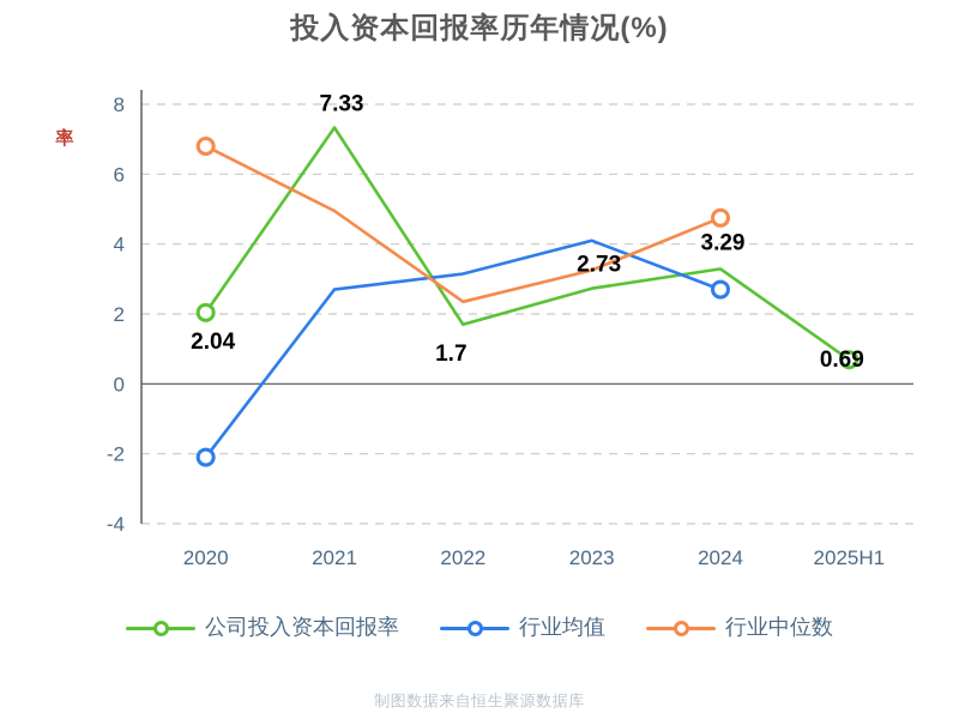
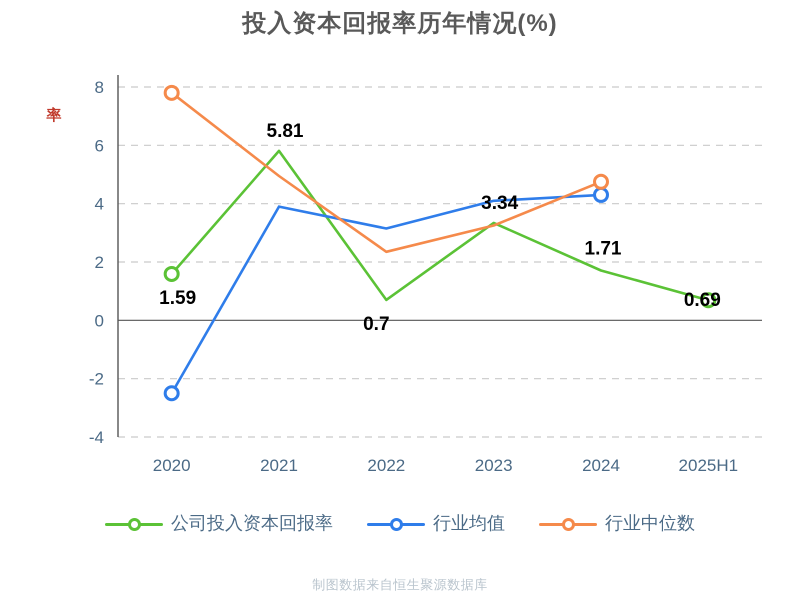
公司投入资本回报率/2020: 2.04 -> 1.59
行业均值/2020: -2.1 -> -2.5
行业中位数/2020: 6.8 -> 7.8
公司投入资本回报率/2021: 7.33 -> 5.81
行业均值/2021: 2.7 -> 3.9
公司投入资本回报率/2022: 1.7 -> 0.7
公司投入资本回报率/2023: 2.73 -> 3.34
公司投入资本回报率/2024: 3.29 -> 1.71
行业均值/2024: 2.7 -> 4.3
